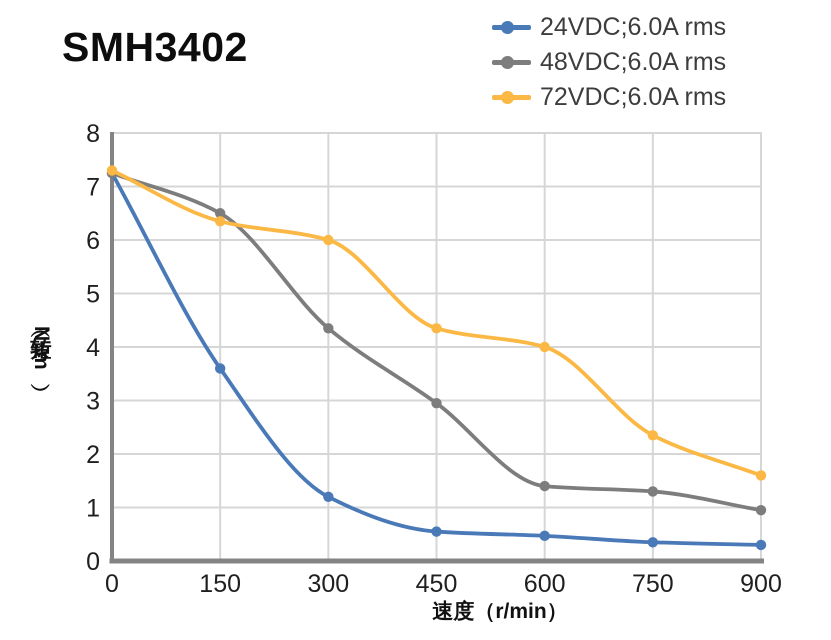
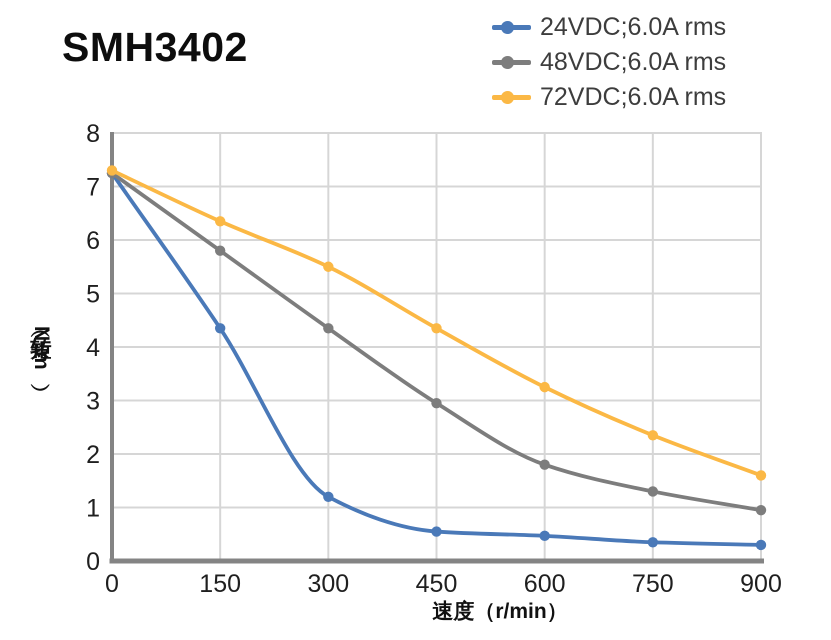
24VDC;6.0A rms/150: 3.6 -> 4.3
48VDC;6.0A rms/150: 6.5 -> 5.8
72VDC;6.0A rms/300: 6.0 -> 5.5
48VDC;6.0A rms/600: 1.4 -> 1.8
72VDC;6.0A rms/600: 4.0 -> 3.2
